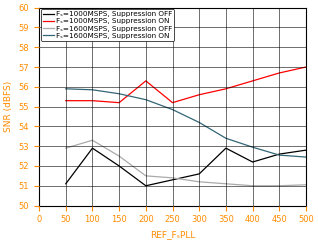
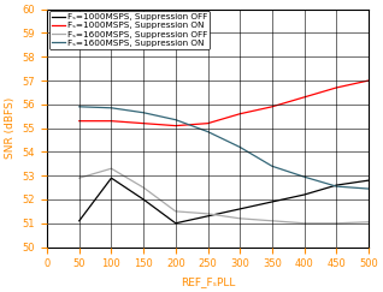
Fₛ=1000MSPS, Suppression ON/200: 56.3 -> 55.1
Fₛ=1000MSPS, Suppression OFF/350: 52.9 -> 51.9
